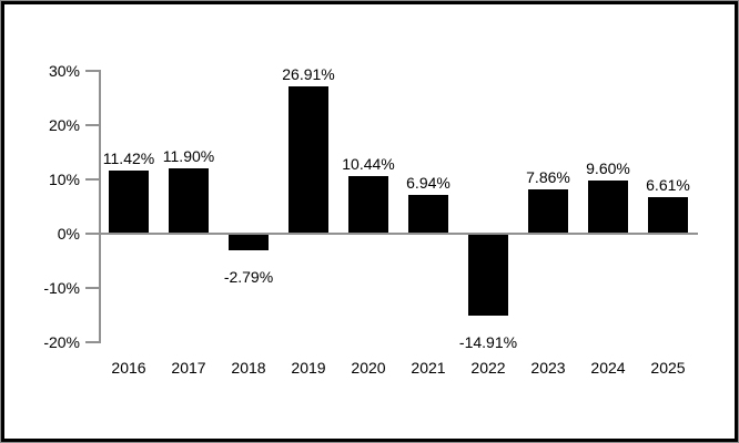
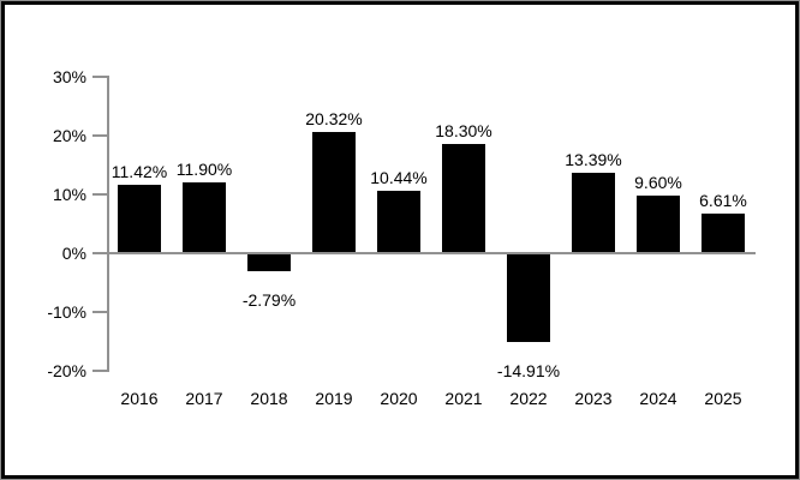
2019: 26.91% -> 20.32%
2021: 6.94% -> 18.30%
2023: 7.86% -> 13.39%
